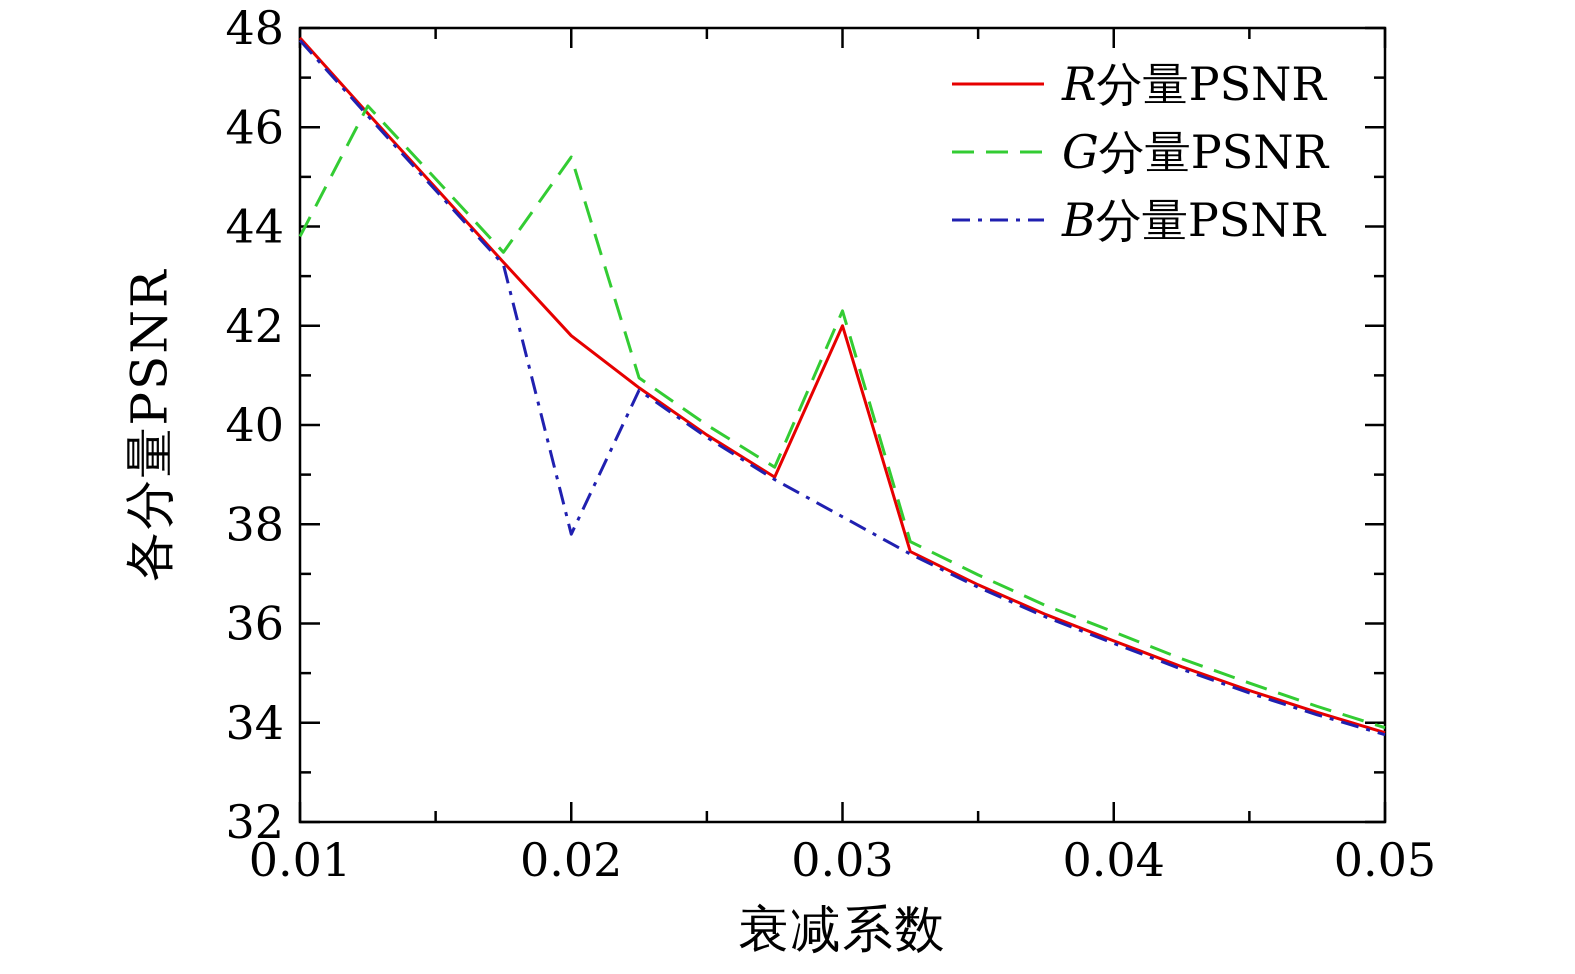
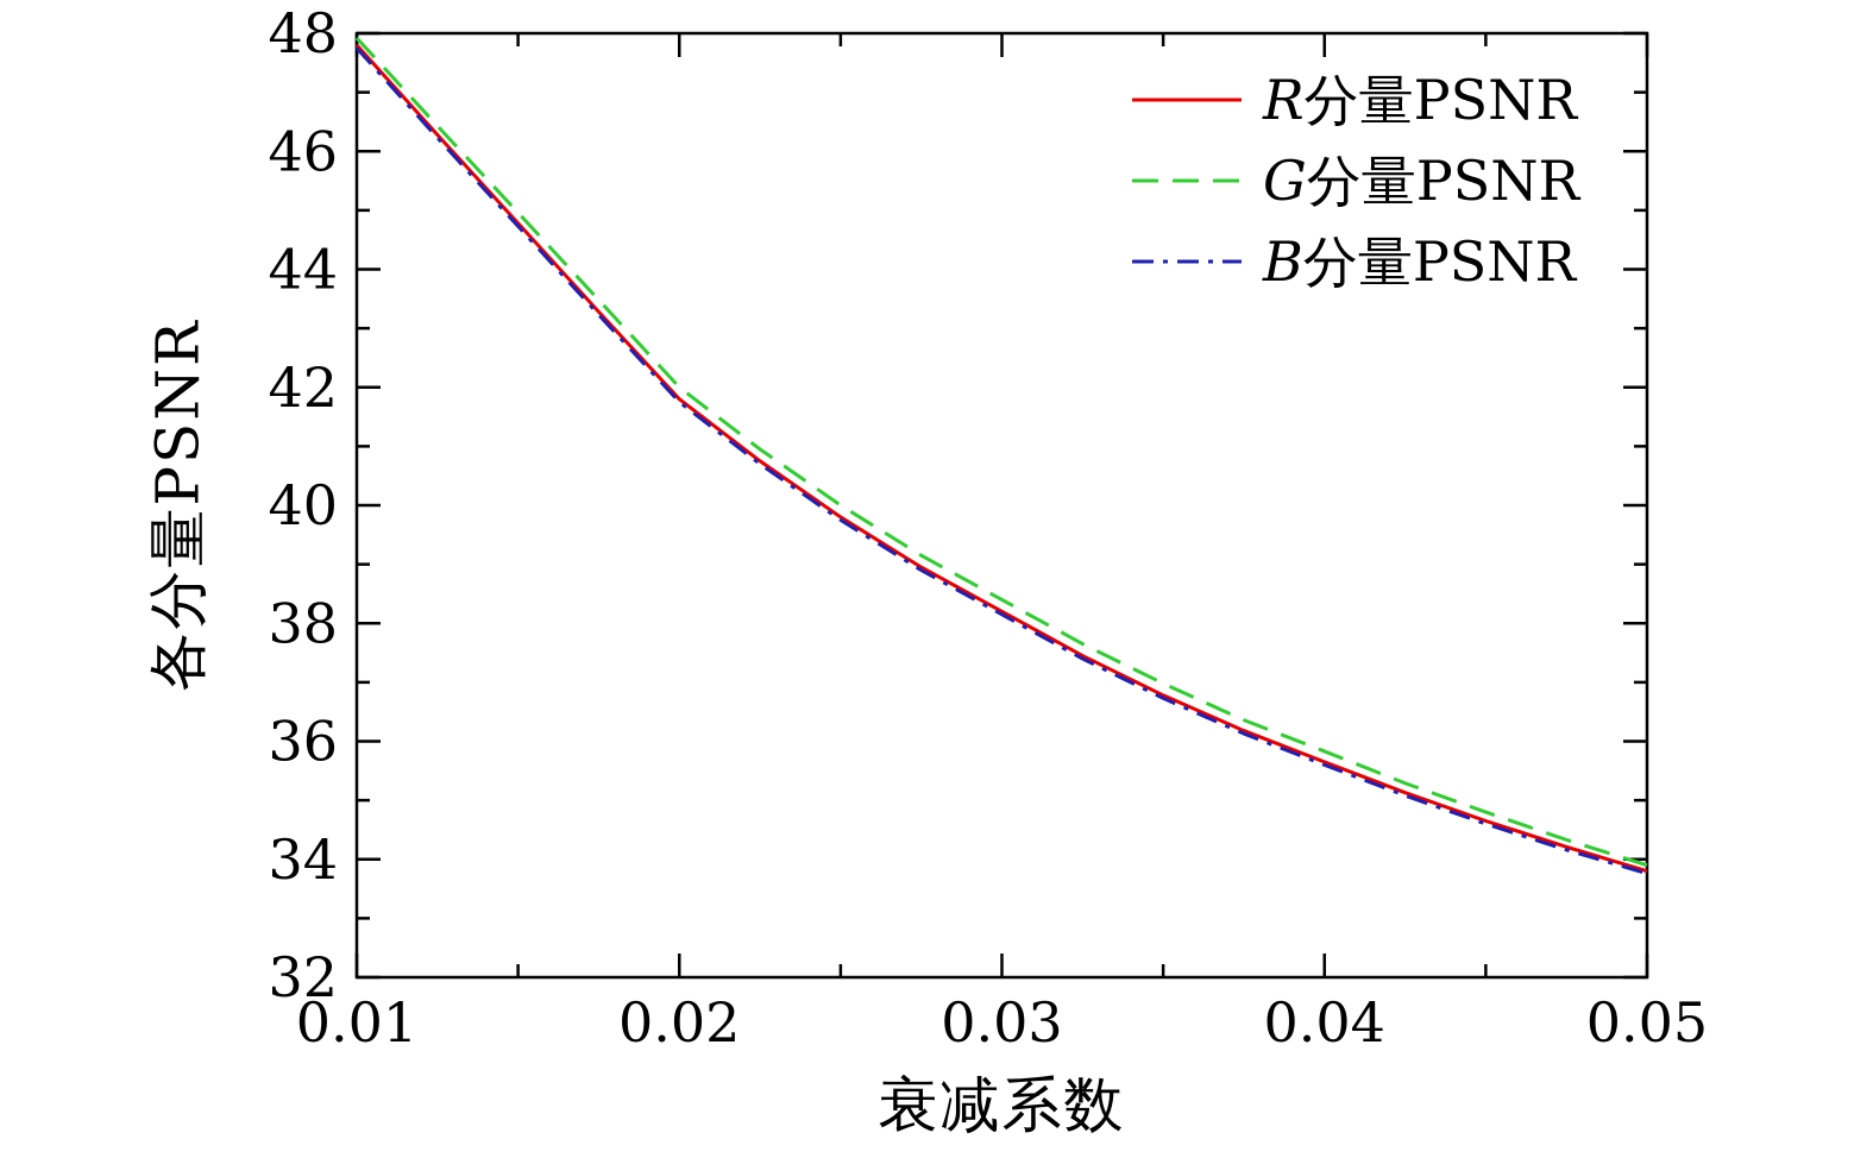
G分量PSNR/0.01: 43.8 -> 47.9
G分量PSNR/0.02: 45.4 -> 42.0
B分量PSNR/0.02: 37.8 -> 41.8
R分量PSNR/0.03: 42.0 -> 38.2
G分量PSNR/0.03: 42.3 -> 38.4
